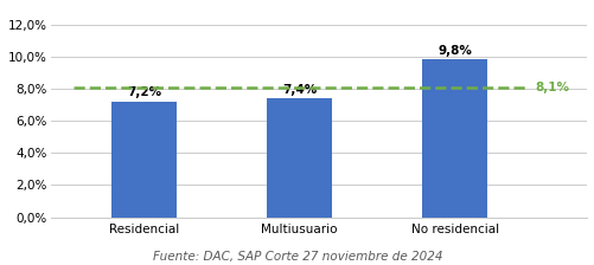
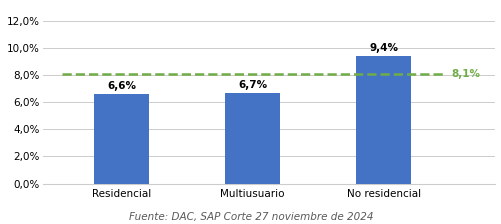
Residencial: 7,2% -> 6,6%
Multiusuario: 7,4% -> 6,7%
No residencial: 9,8% -> 9,4%
